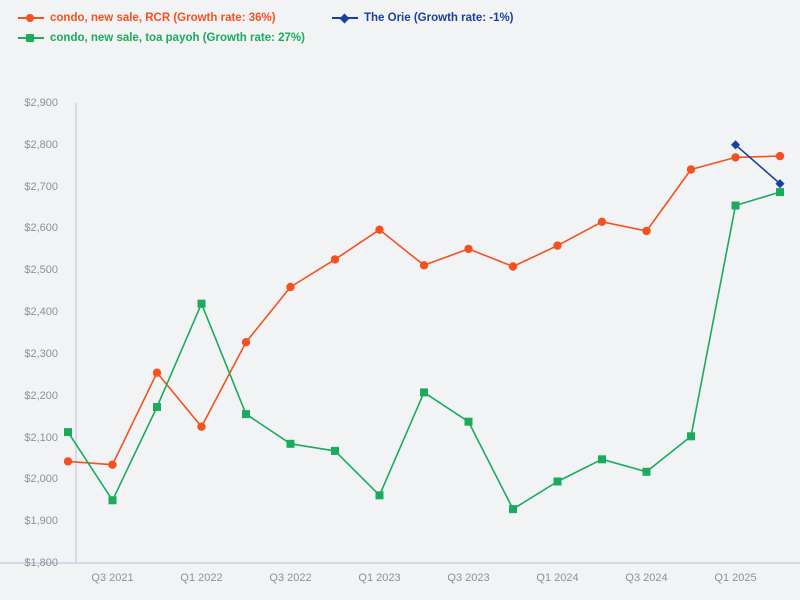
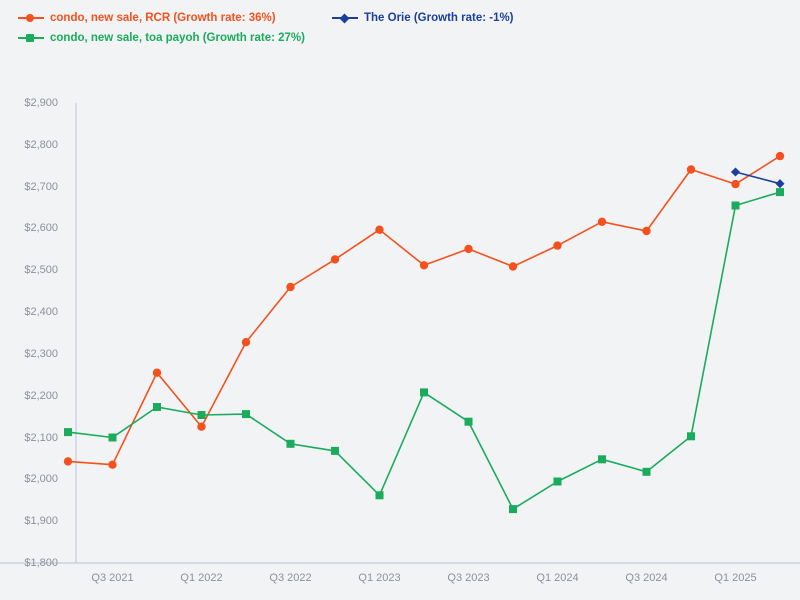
condo, new sale, toa payoh (Growth rate: 27%)/Q3 2021: $1950 -> $2100
condo, new sale, toa payoh (Growth rate: 27%)/Q1 2022: $2420 -> $2150
condo, new sale, RCR (Growth rate: 36%)/Q1 2025: $2770 -> $2710
The Orie (Growth rate: -1%)/Q1 2025: $2800 -> $2740
